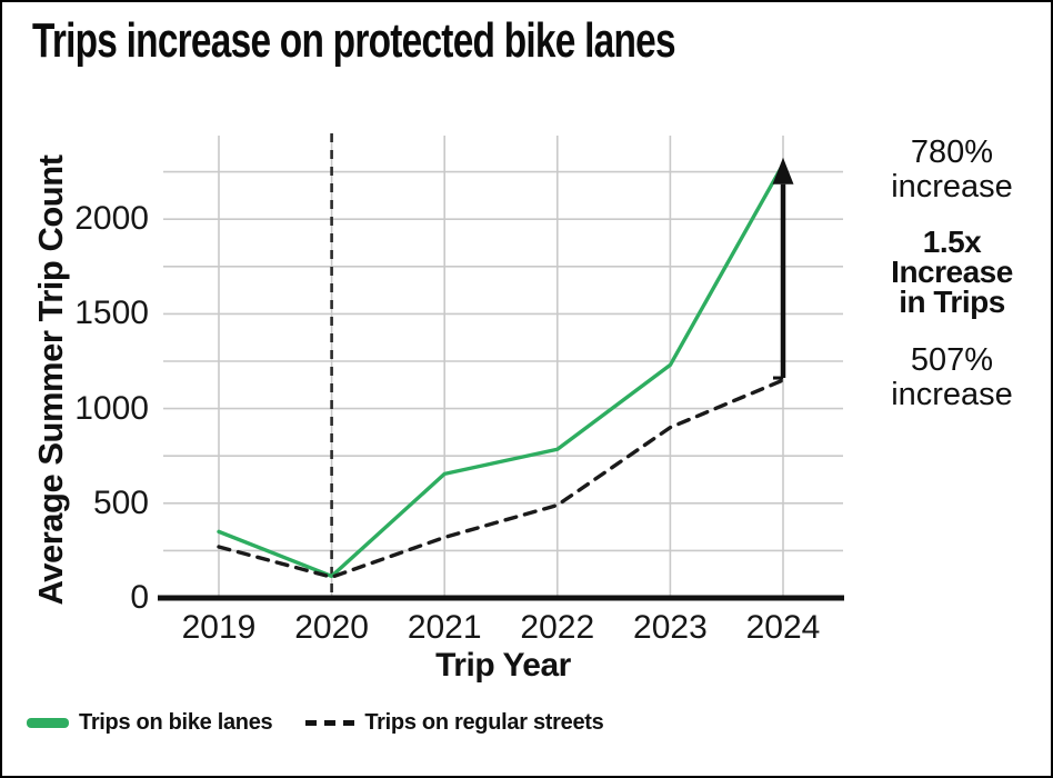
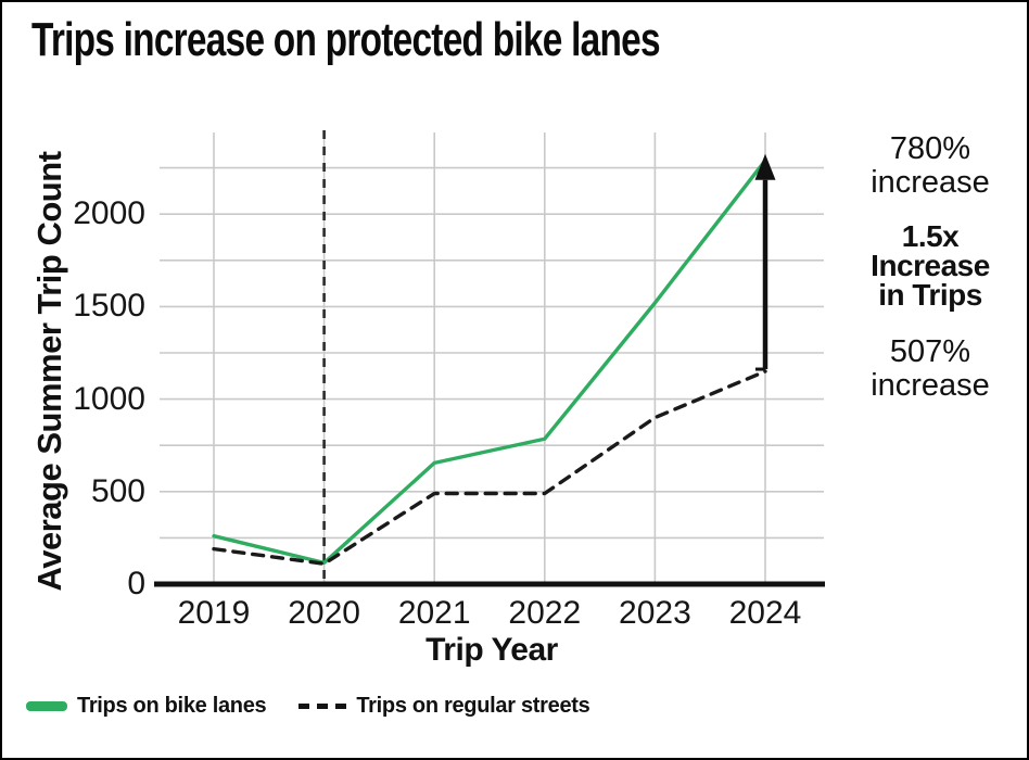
Trips on bike lanes/2019: 350 -> 260
Trips on regular streets/2019: 270 -> 190
Trips on regular streets/2021: 320 -> 490
Trips on bike lanes/2023: 1230 -> 1520
